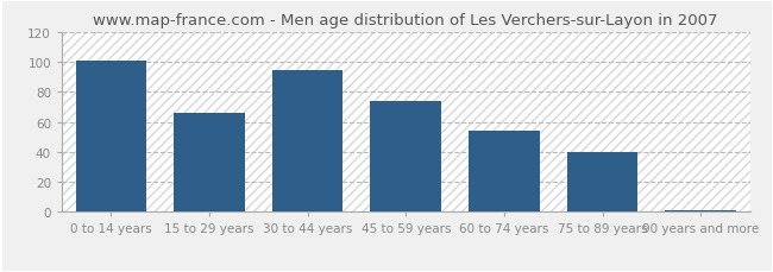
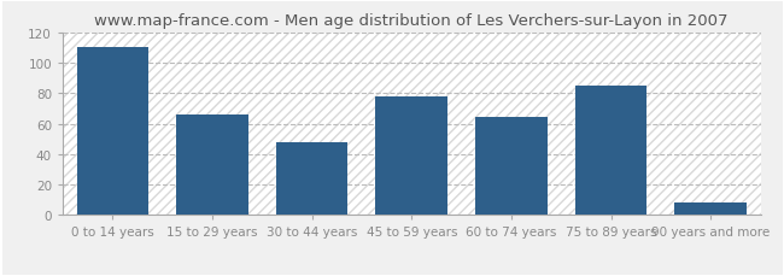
0 to 14 years: 101 -> 110
30 to 44 years: 94 -> 48
45 to 59 years: 74 -> 78
60 to 74 years: 54 -> 64
75 to 89 years: 40 -> 85
90 years and more: 1 -> 8
